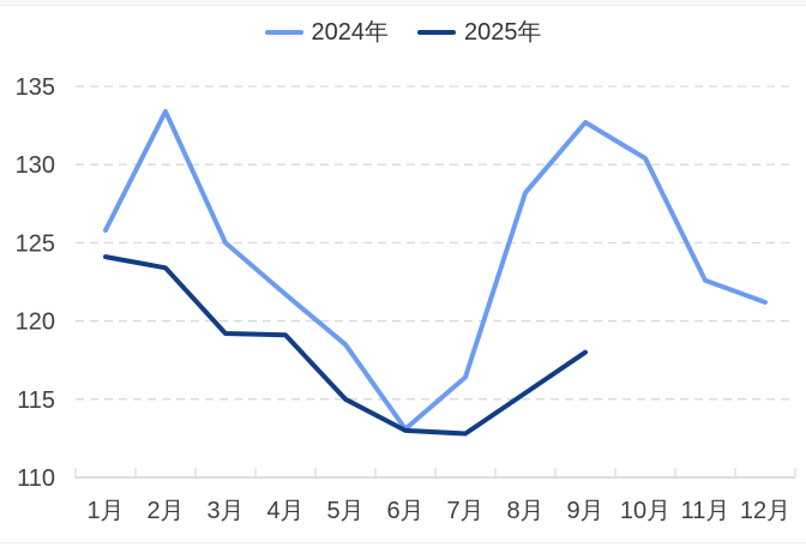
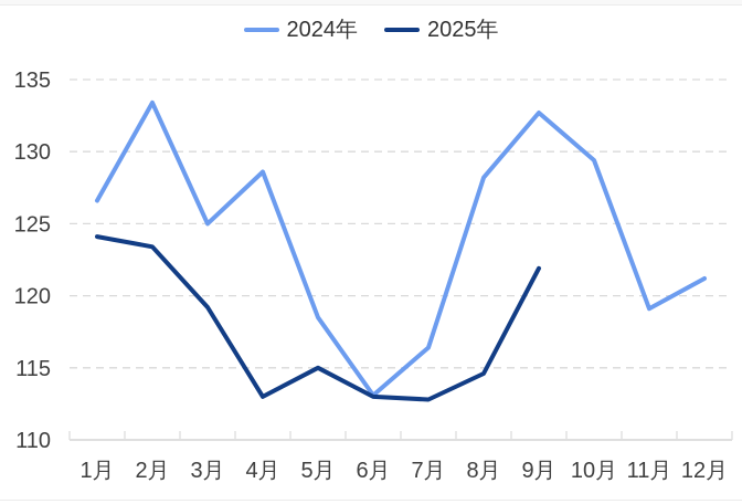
2024年/1月: 125.8 -> 126.6
2024年/4月: 121.7 -> 128.6
2025年/4月: 119.1 -> 113.0
2025年/8月: 115.4 -> 114.6
2025年/9月: 118.0 -> 121.9
2024年/10月: 130.4 -> 129.4
2024年/11月: 122.6 -> 119.1
